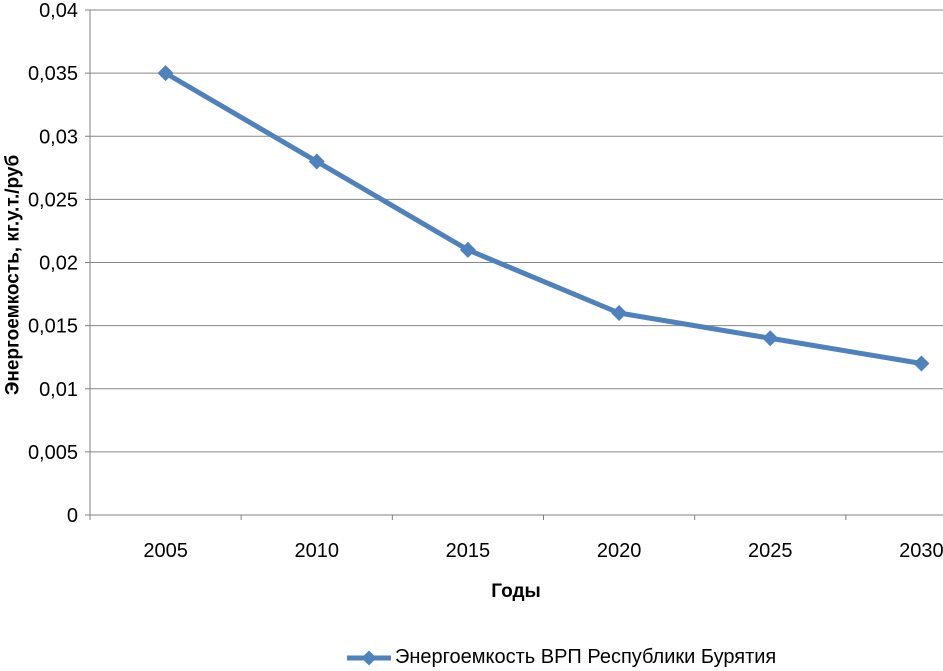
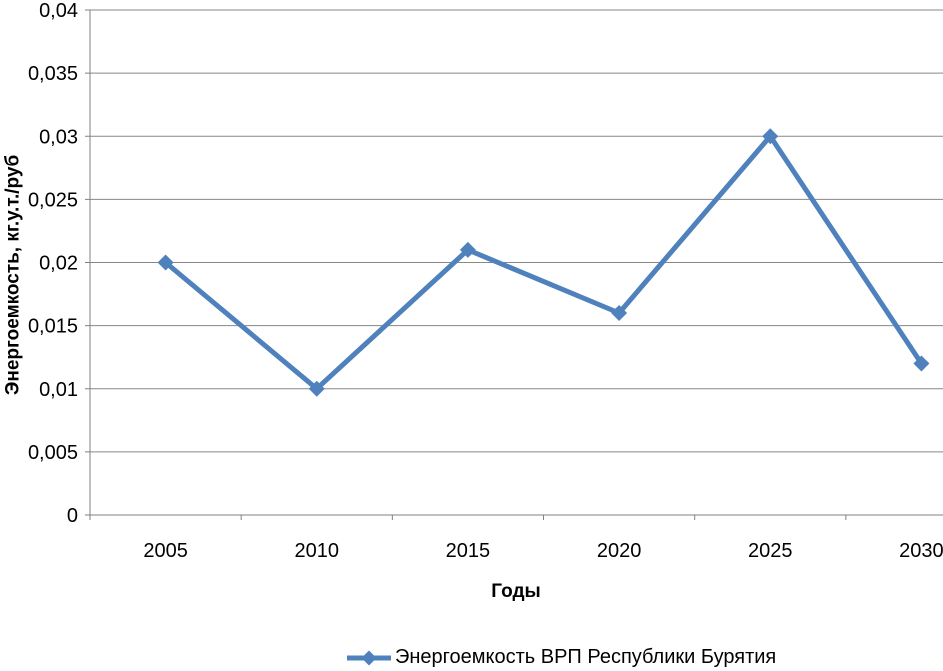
2005: 0,04 -> 0,02
2010: 0,03 -> 0,01
2025: 0,01 -> 0,03
